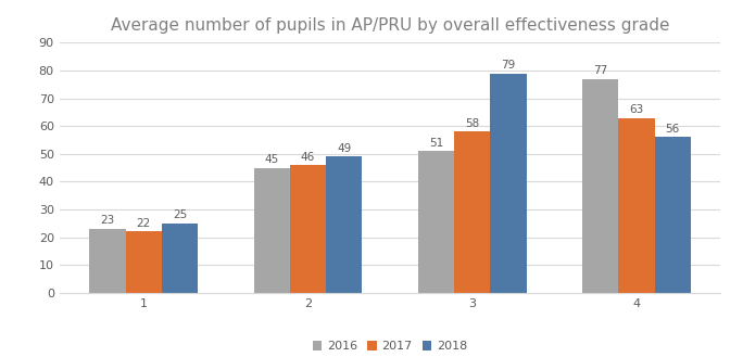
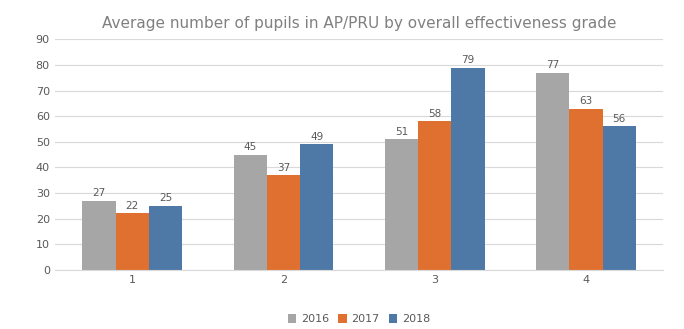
2016/1: 23 -> 27
2017/2: 46 -> 37
